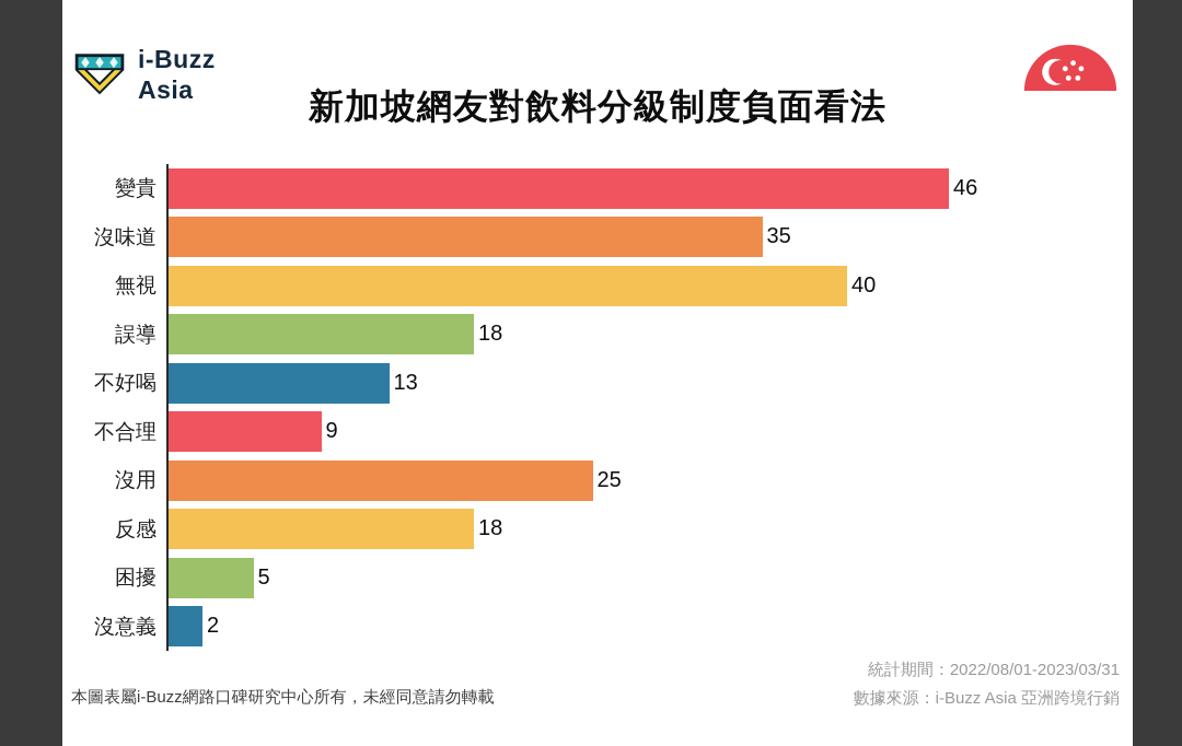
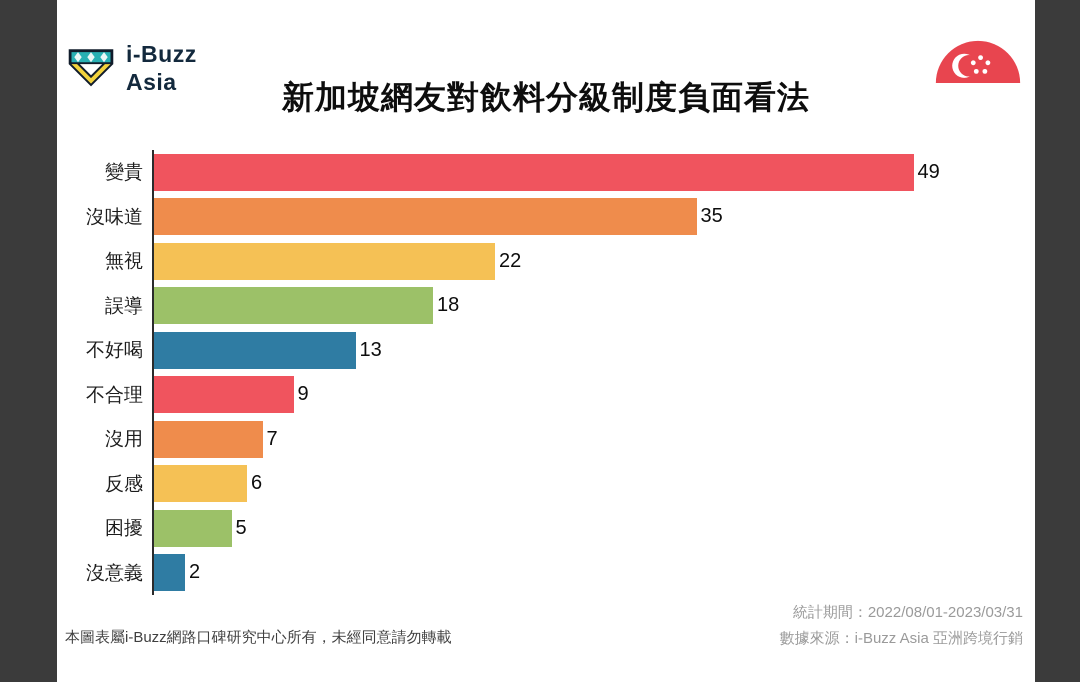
變貴: 46 -> 49
無視: 40 -> 22
沒用: 25 -> 7
反感: 18 -> 6
